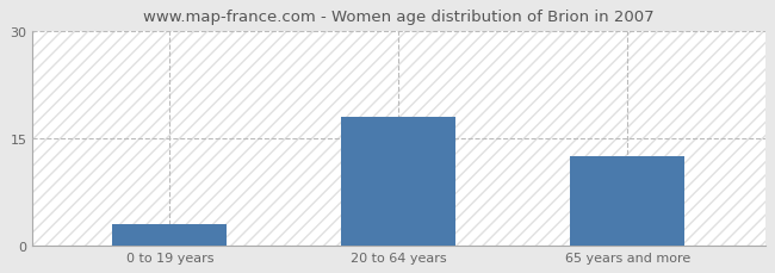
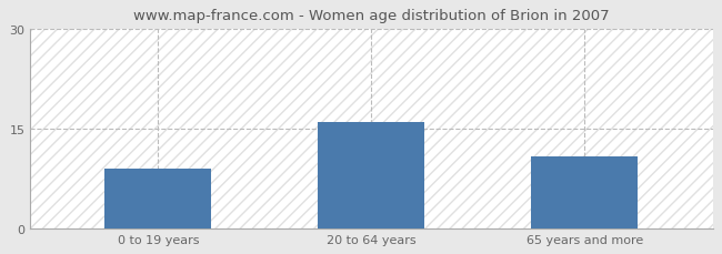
0 to 19 years: 3.0 -> 9.0
20 to 64 years: 18.0 -> 16.0
65 years and more: 12.5 -> 10.8
